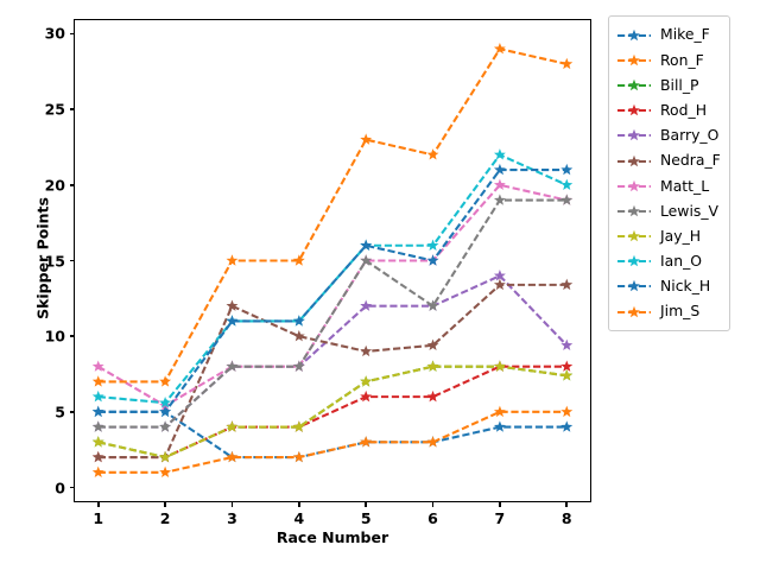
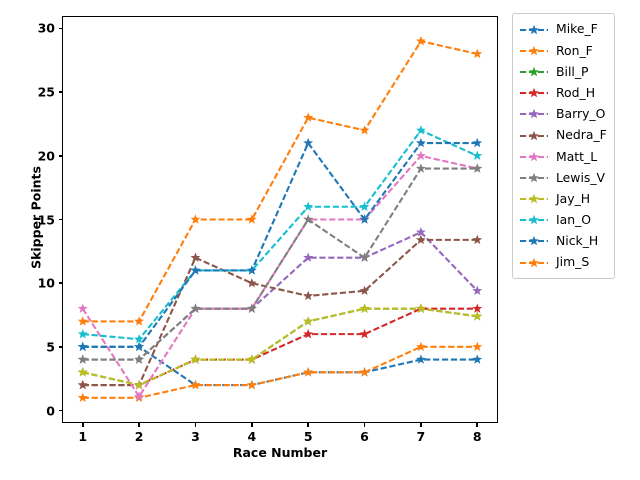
Matt_L/2: 5.4 -> 1.1
Nick_H/5: 16 -> 21
